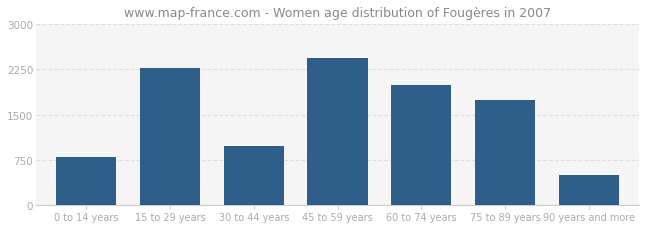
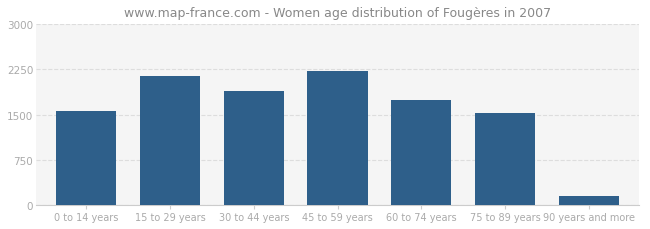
0 to 14 years: 800 -> 1560
15 to 29 years: 2280 -> 2150
30 to 44 years: 980 -> 1900
45 to 59 years: 2440 -> 2230
60 to 74 years: 2000 -> 1750
75 to 89 years: 1740 -> 1520
90 years and more: 500 -> 150
